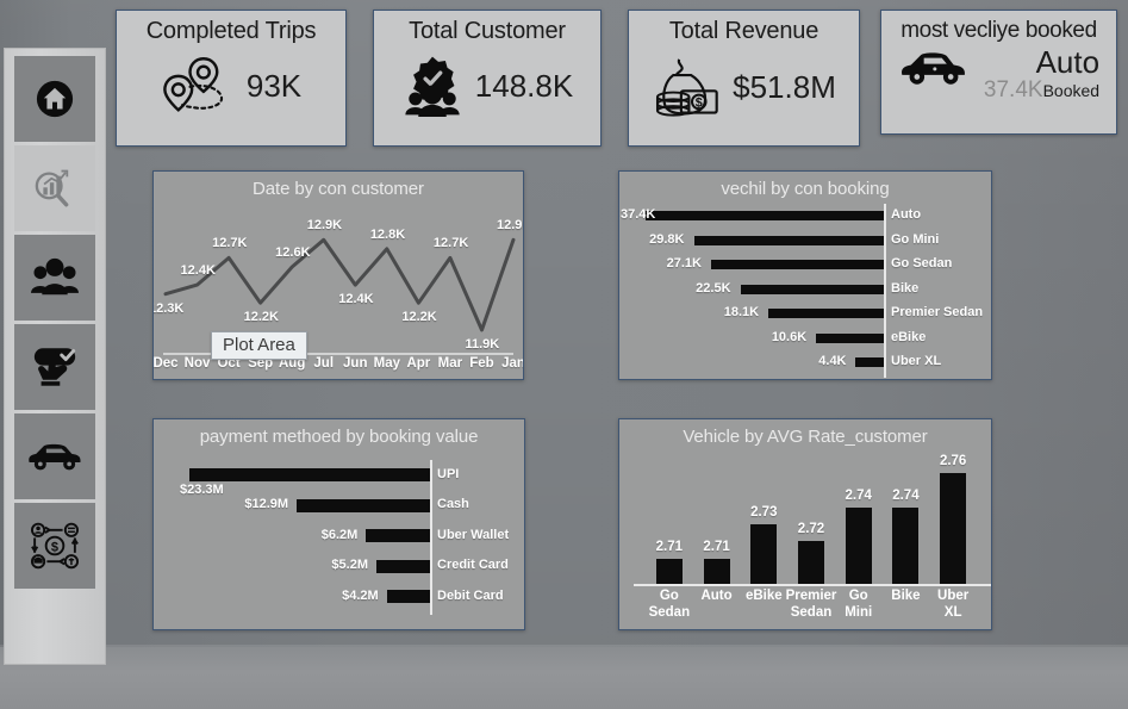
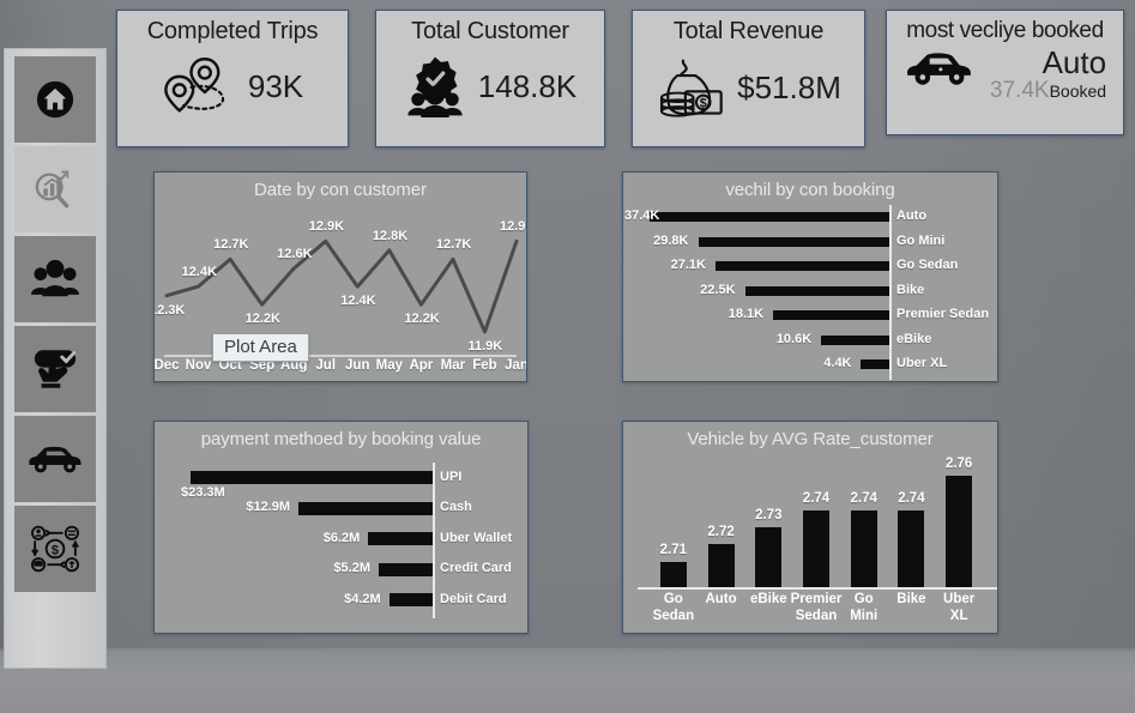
Vehicle by AVG Rate_customer/Auto: 2.71 -> 2.72
Vehicle by AVG Rate_customer/Premier Sedan: 2.72 -> 2.74
